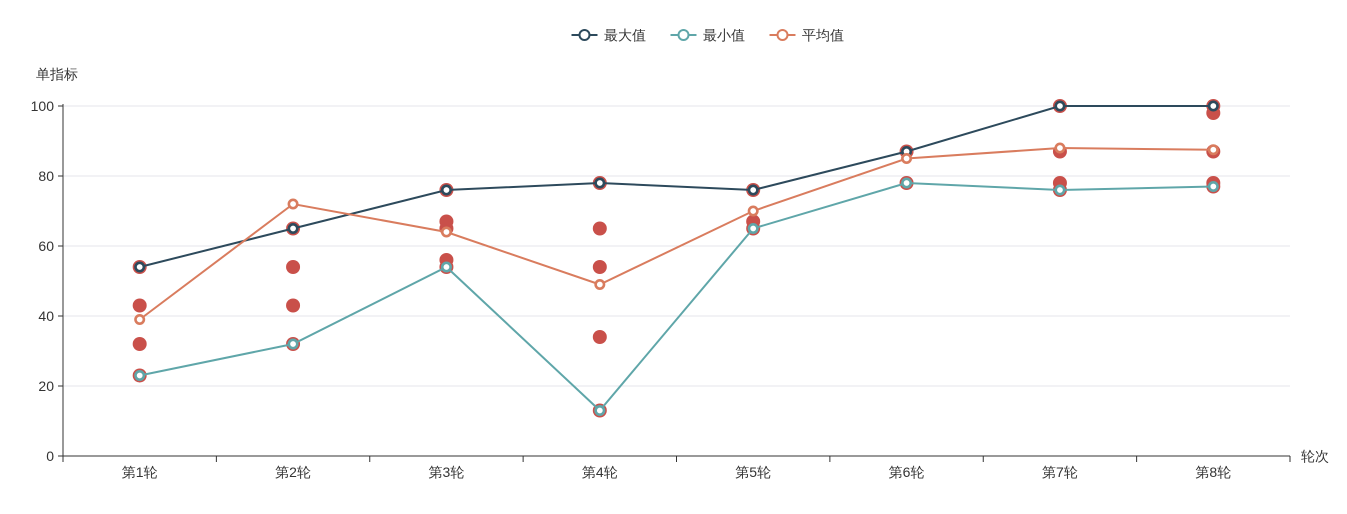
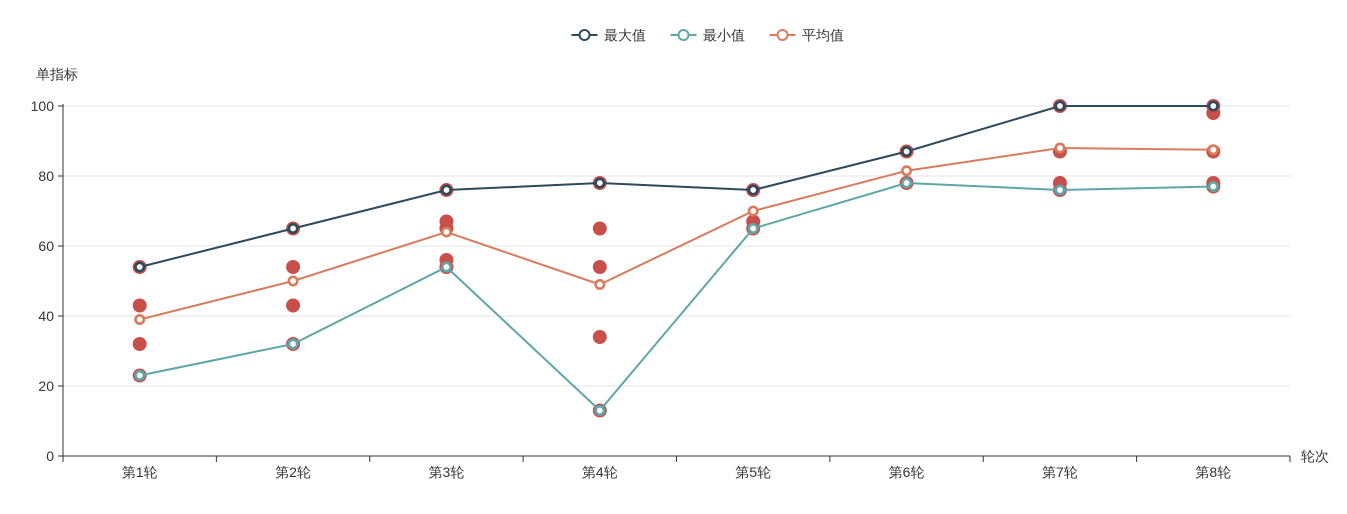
平均值/第2轮: 72 -> 50
平均值/第6轮: 85 -> 82
